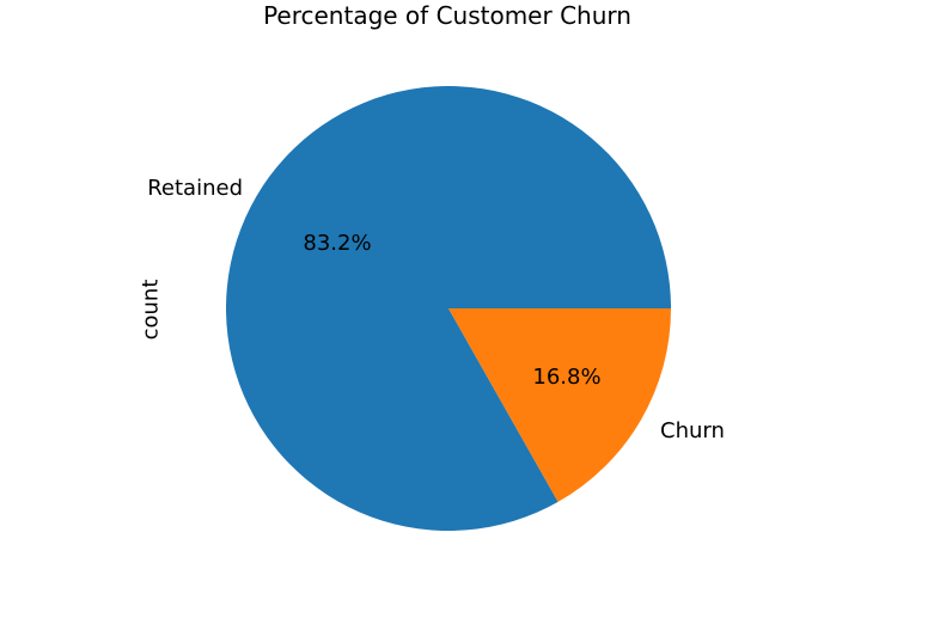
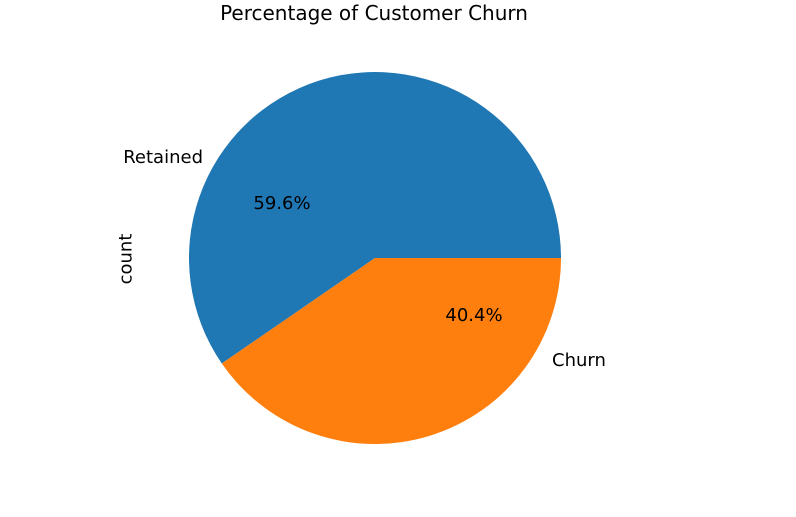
Retained: 83.2% -> 59.6%
Churn: 16.8% -> 40.4%
